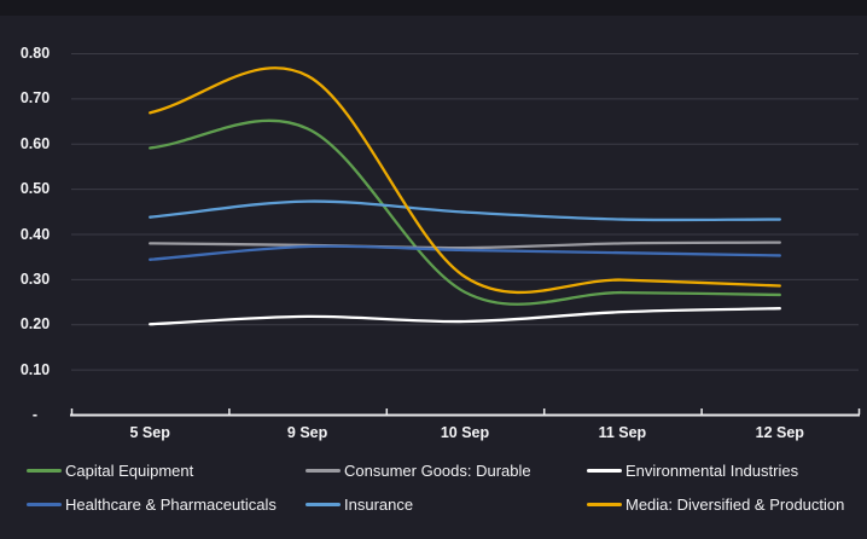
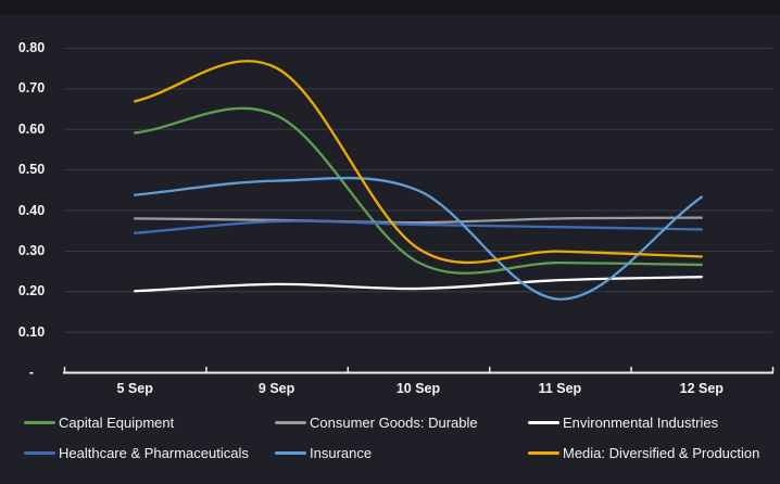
Insurance/11 Sep: 0.43 -> 0.18
